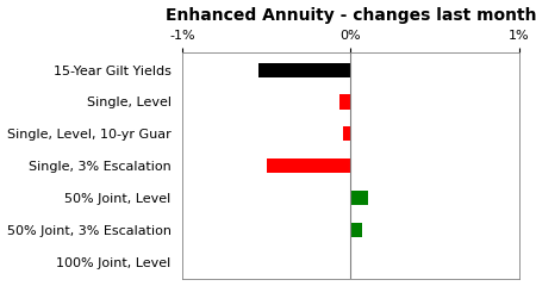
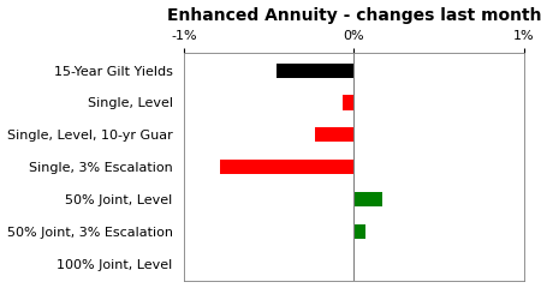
15-Year Gilt Yields: -0.55% -> -0.46%
Single, Level, 10-yr Guar: -0.04% -> -0.23%
Single, 3% Escalation: -0.50% -> -0.79%
50% Joint, Level: 0.10% -> 0.17%
